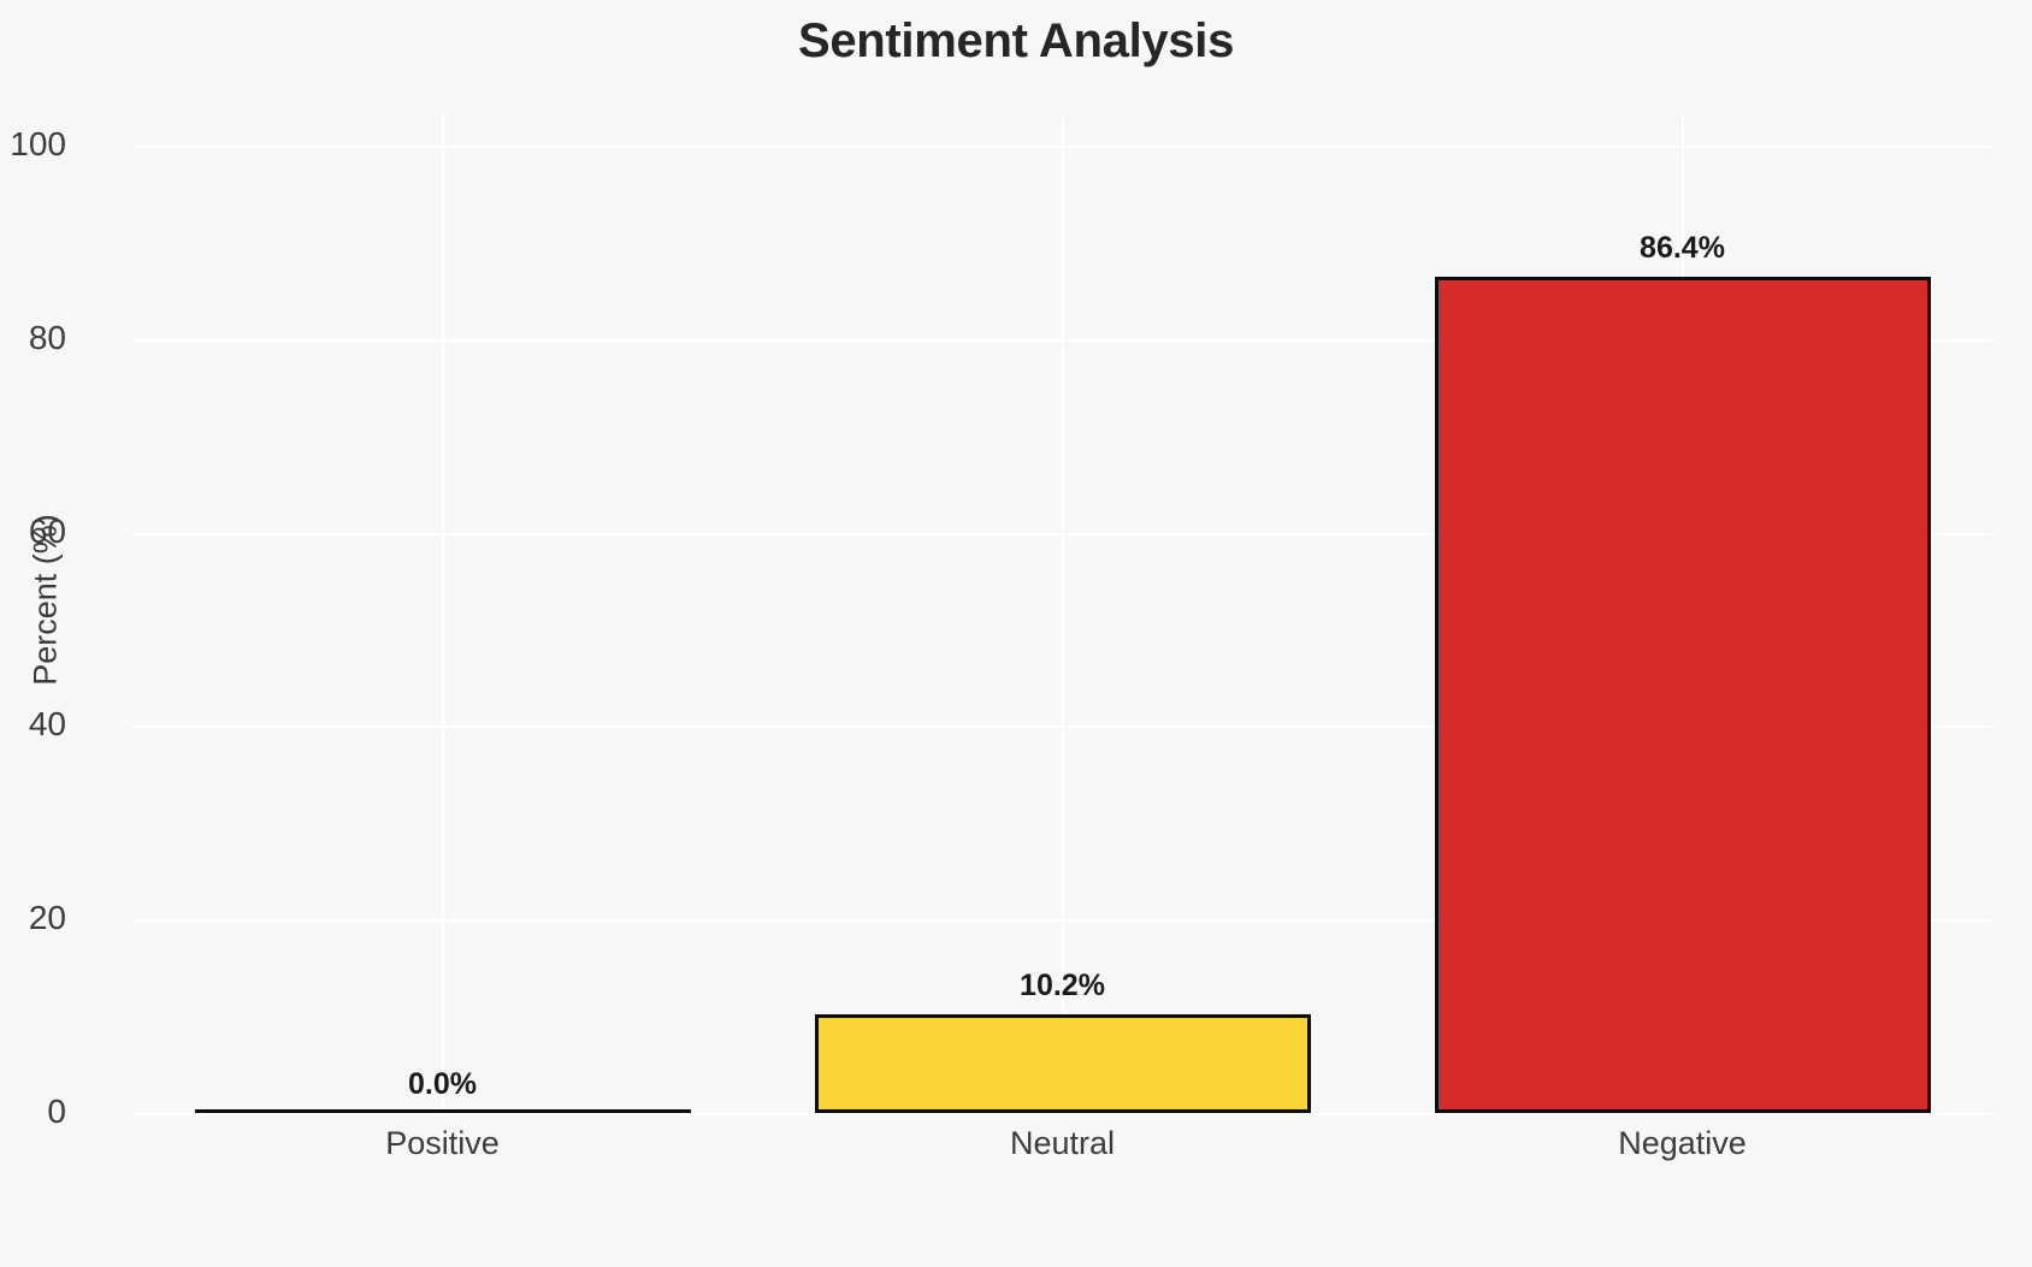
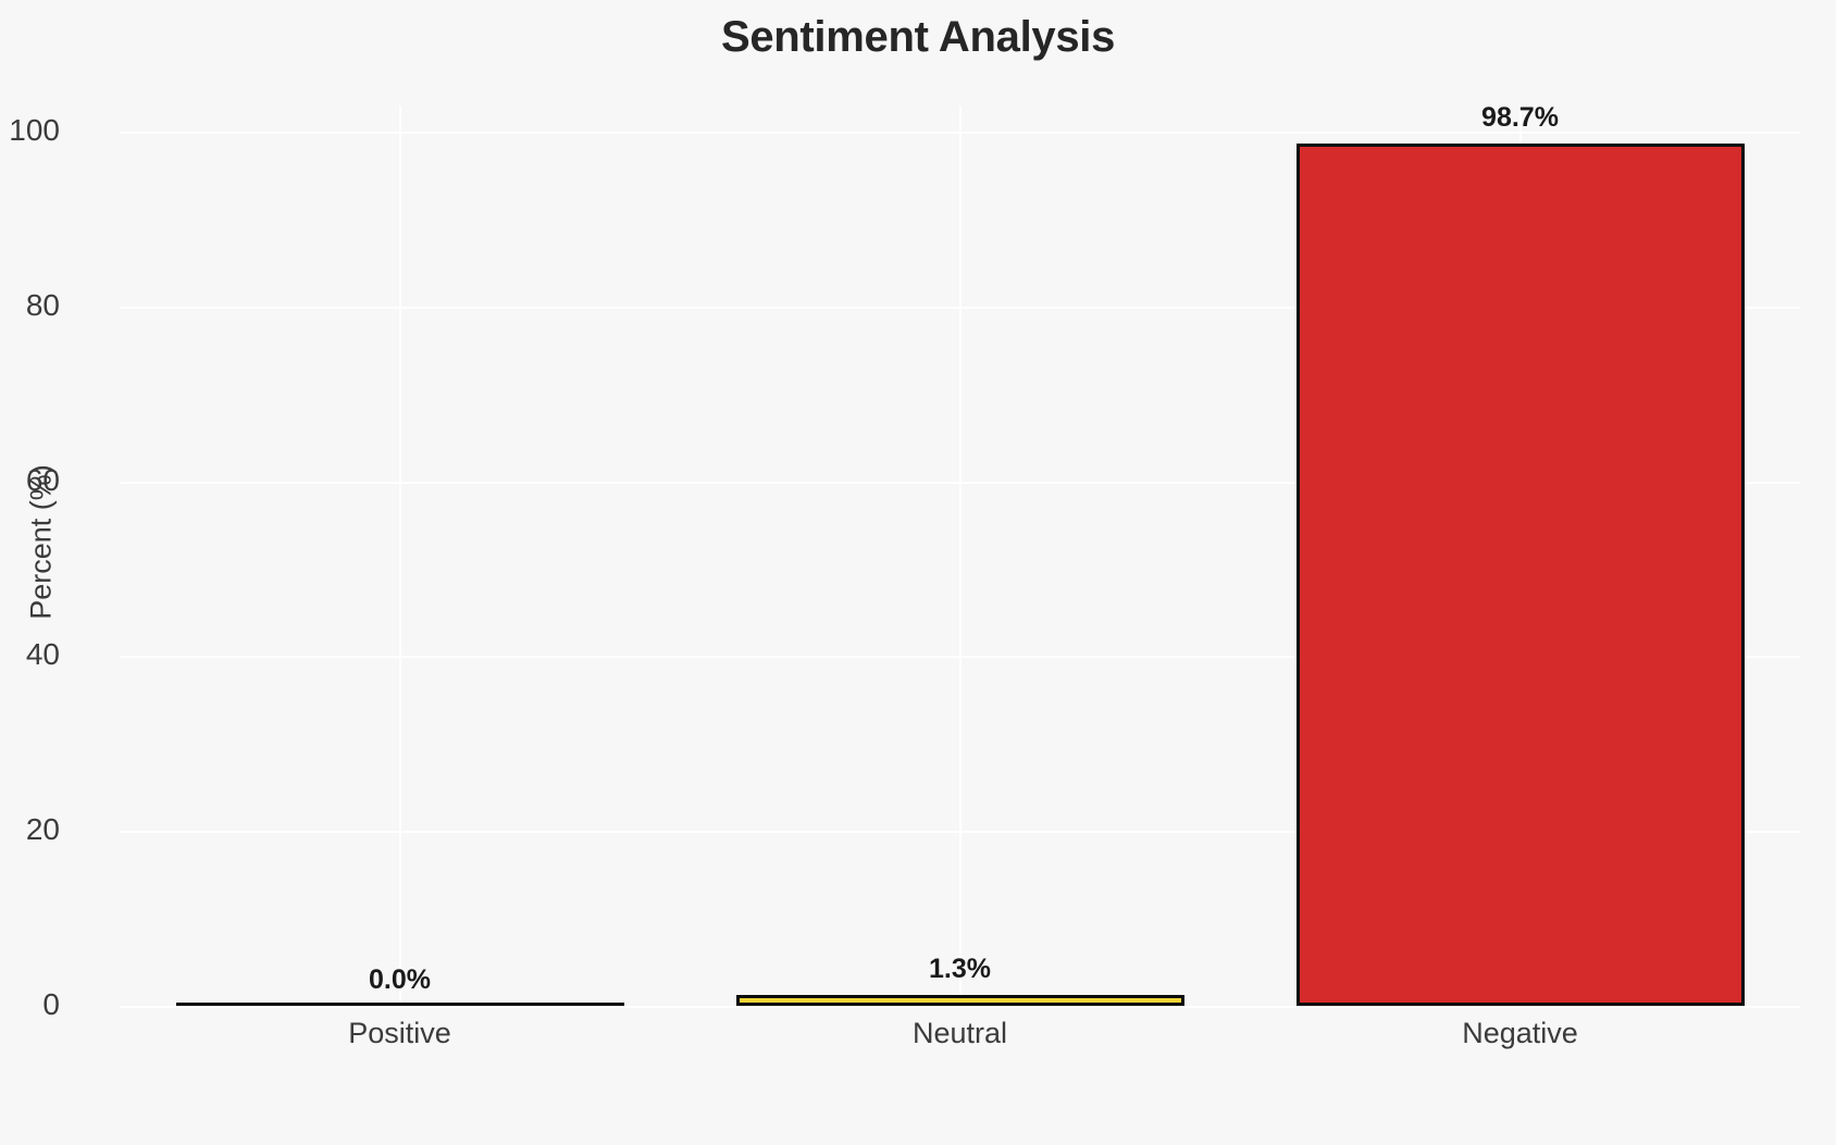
Neutral: 10.2% -> 1.3%
Negative: 86.4% -> 98.7%
